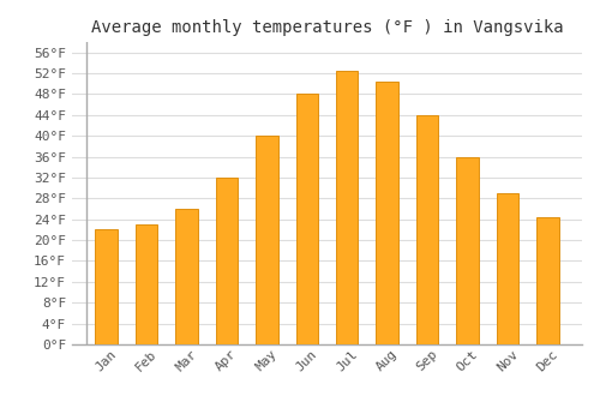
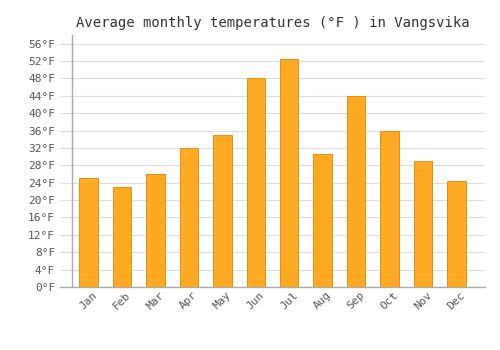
Jan: 22.0°F -> 25.0°F
May: 40.0°F -> 35.0°F
Aug: 50.5°F -> 30.5°F
